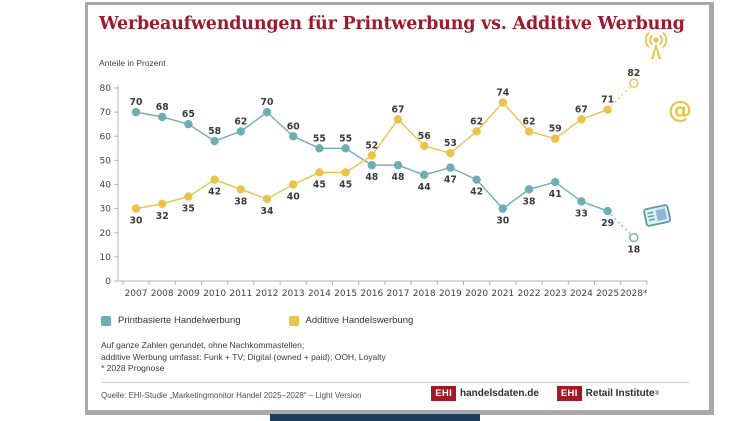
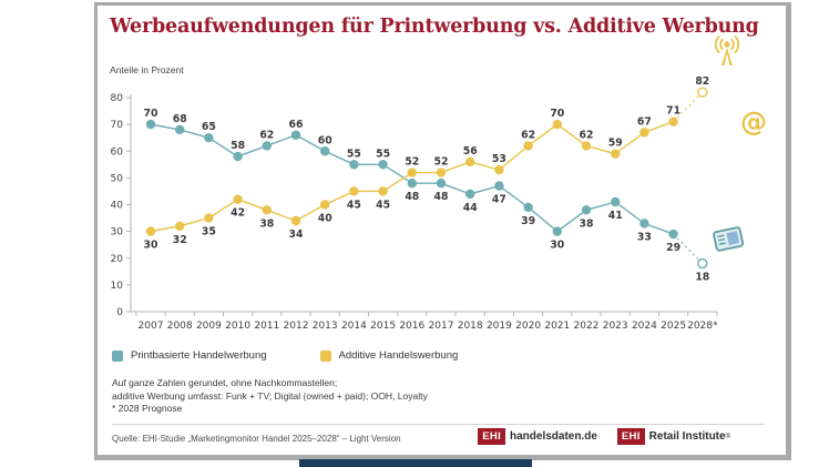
Printbasierte Handelwerbung/2012: 70 -> 66
Additive Handelswerbung/2017: 67 -> 52
Printbasierte Handelwerbung/2020: 42 -> 39
Additive Handelswerbung/2021: 74 -> 70
